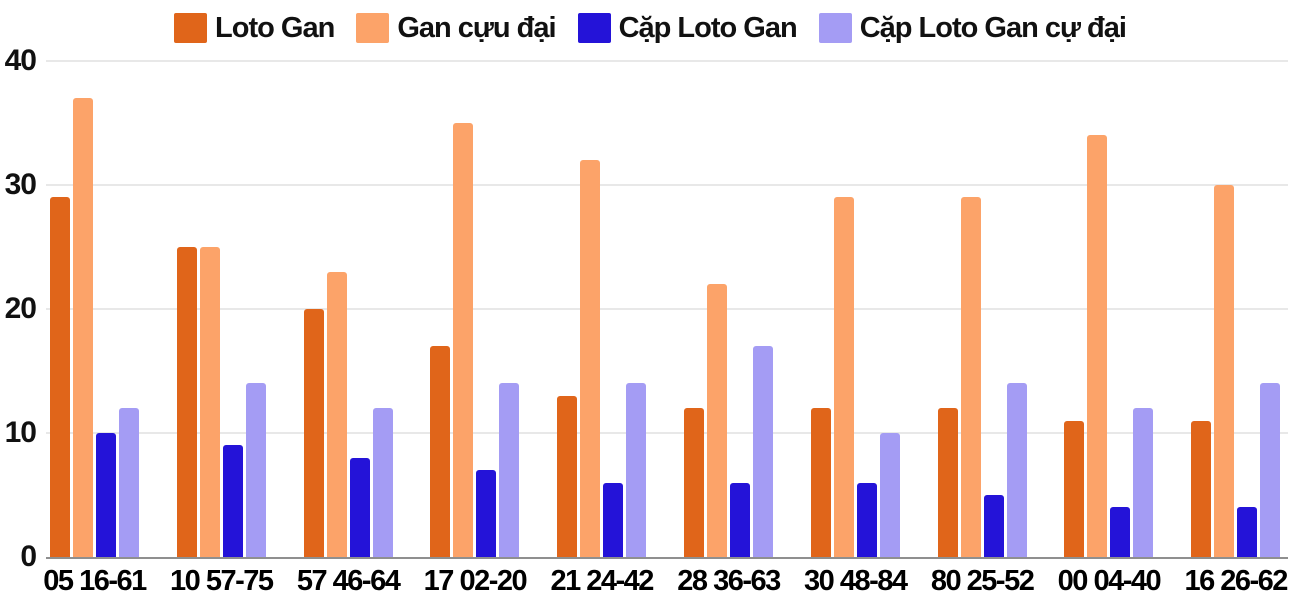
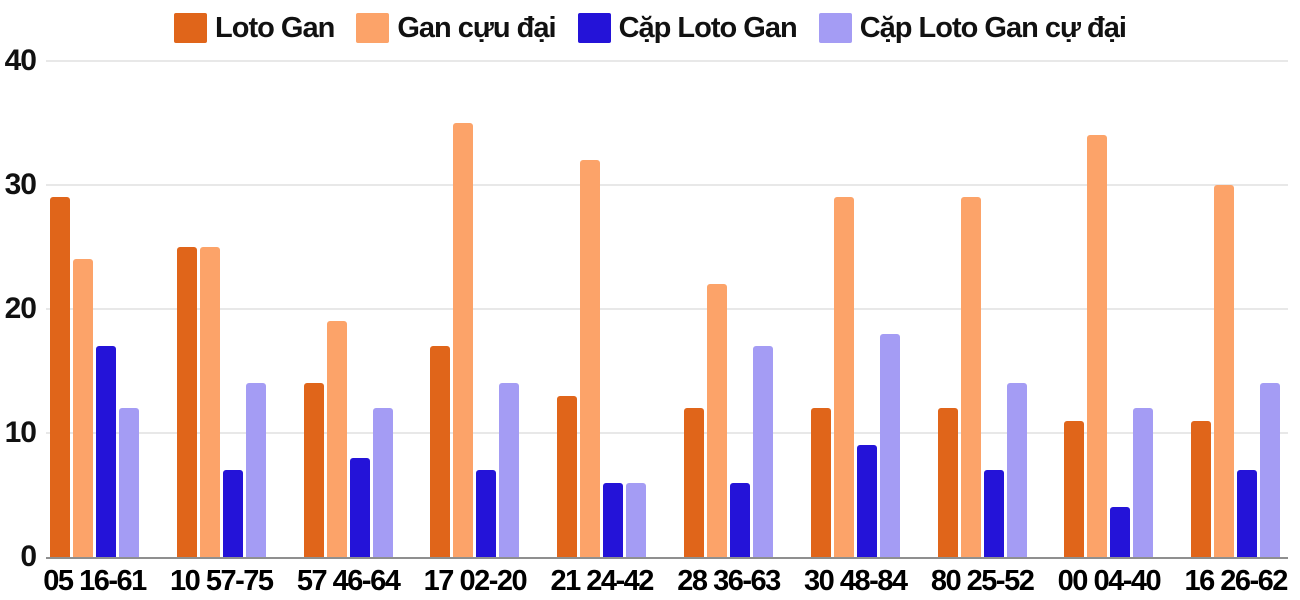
Gan cựu đại/05 16-61: 37 -> 24
Cặp Loto Gan/05 16-61: 10 -> 17
Cặp Loto Gan/10 57-75: 9 -> 7
Loto Gan/57 46-64: 20 -> 14
Gan cựu đại/57 46-64: 23 -> 19
Cặp Loto Gan cự đại/21 24-42: 14 -> 6
Cặp Loto Gan/30 48-84: 6 -> 9
Cặp Loto Gan cự đại/30 48-84: 10 -> 18
Cặp Loto Gan/80 25-52: 5 -> 7
Cặp Loto Gan/16 26-62: 4 -> 7
